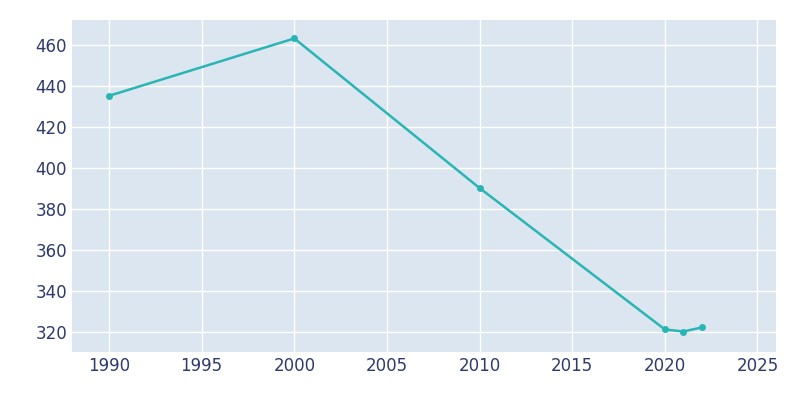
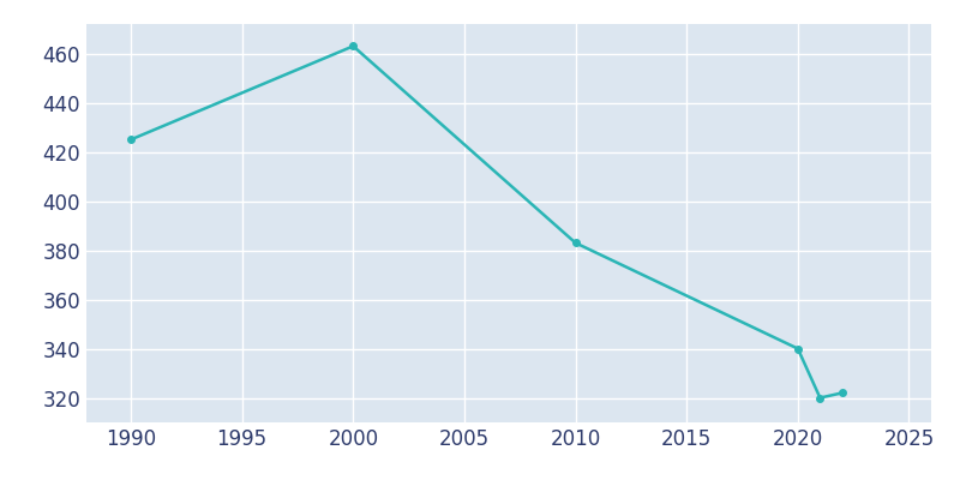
1990: 435 -> 425
2010: 390 -> 383
2020: 321 -> 340
